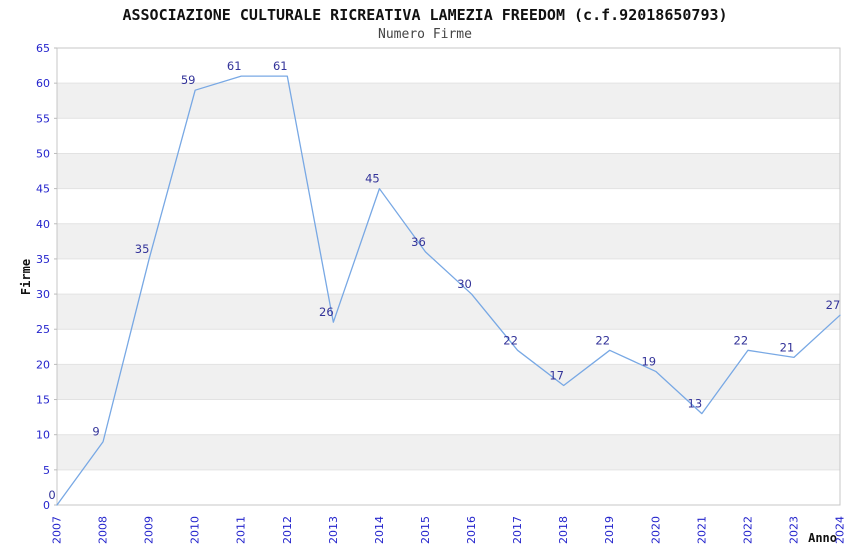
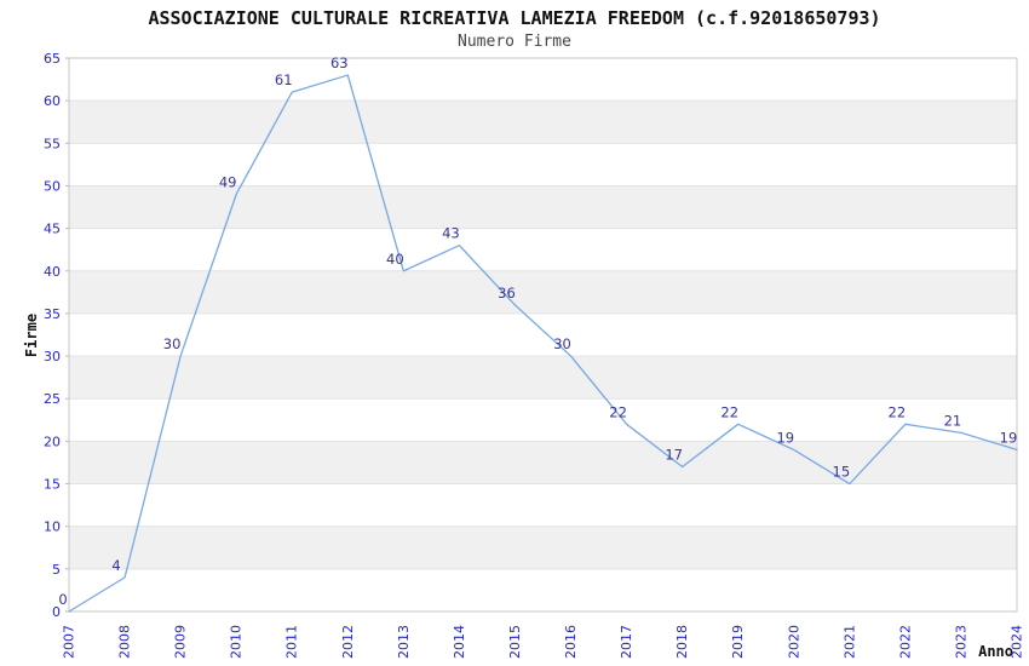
2008: 9 -> 4
2009: 35 -> 30
2010: 59 -> 49
2012: 61 -> 63
2013: 26 -> 40
2014: 45 -> 43
2021: 13 -> 15
2024: 27 -> 19
